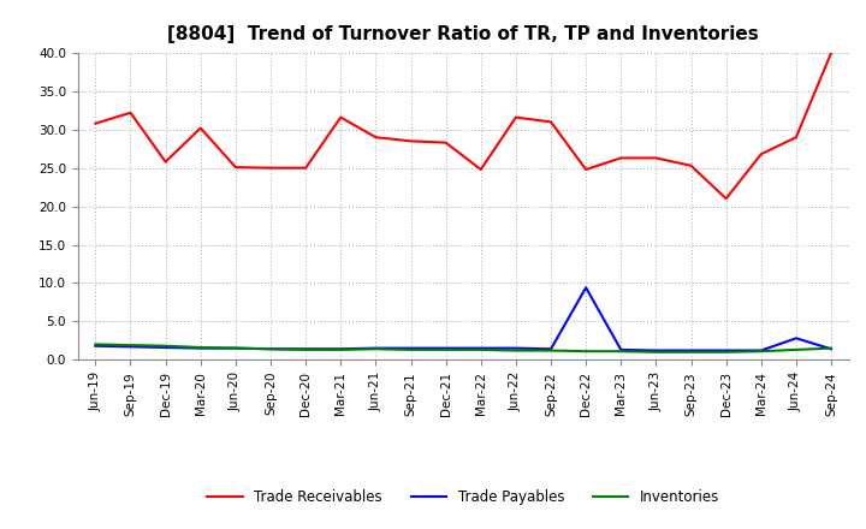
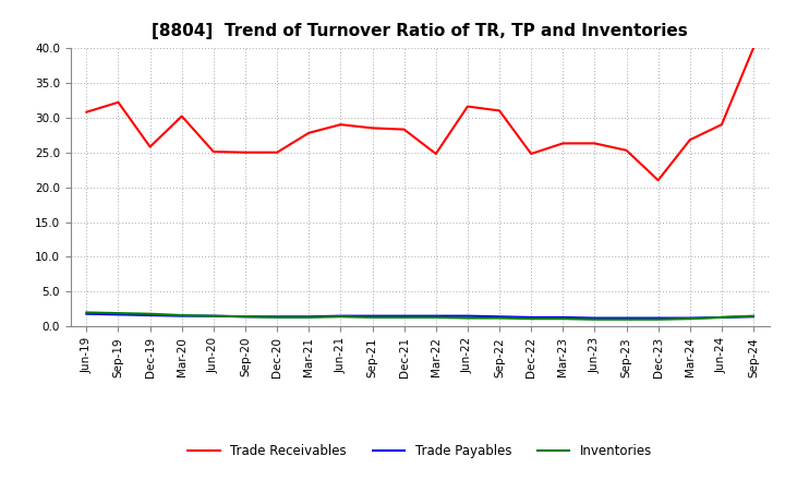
Trade Receivables/Mar-21: 31.6 -> 27.8
Trade Payables/Dec-22: 9.4 -> 1.3
Trade Payables/Jun-24: 2.8 -> 1.3
